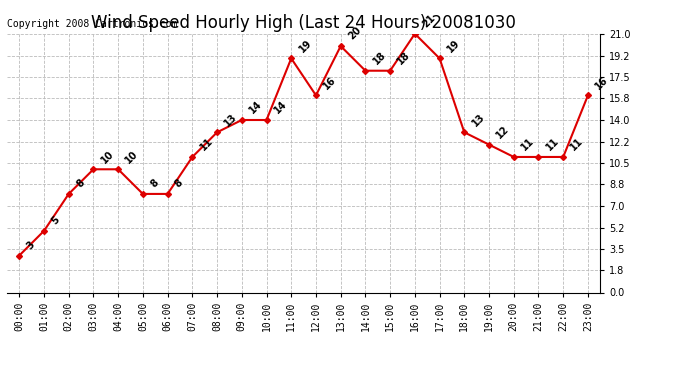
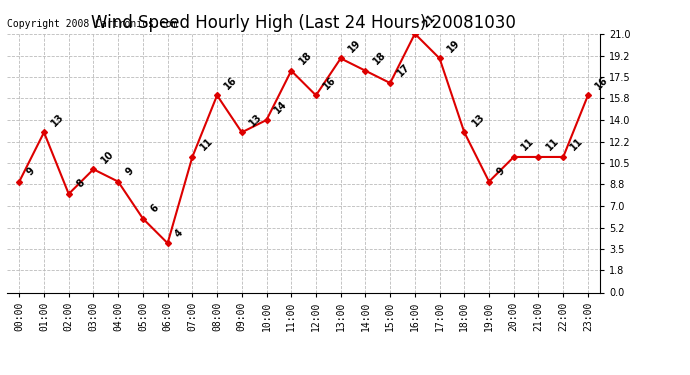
00:00: 3 -> 9
01:00: 5 -> 13
04:00: 10 -> 9
05:00: 8 -> 6
06:00: 8 -> 4
08:00: 13 -> 16
09:00: 14 -> 13
11:00: 19 -> 18
13:00: 20 -> 19
15:00: 18 -> 17
19:00: 12 -> 9
